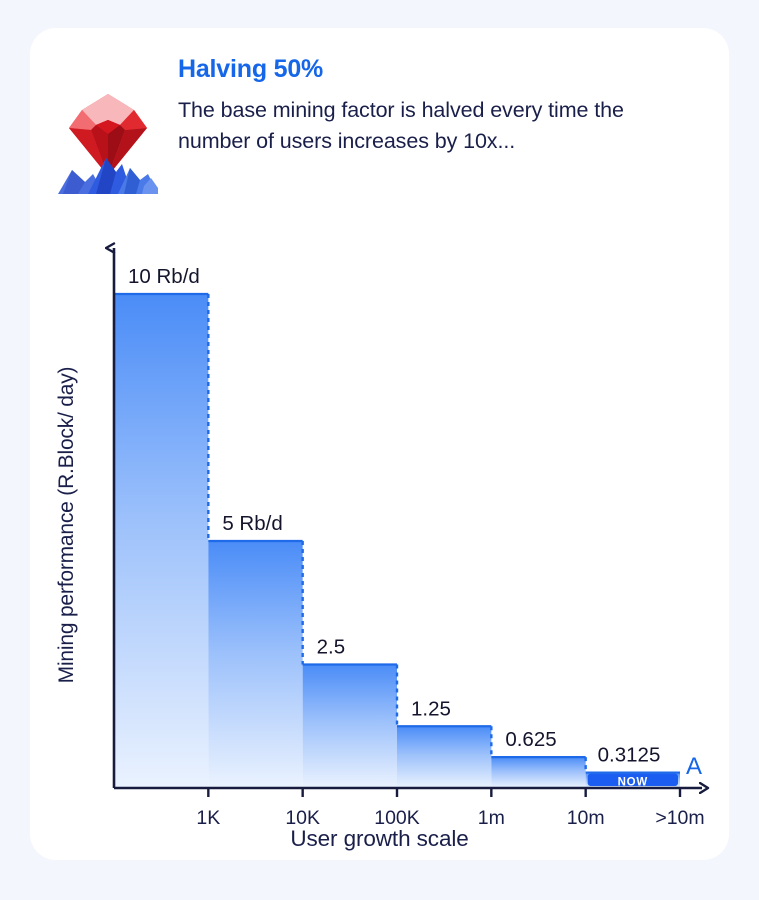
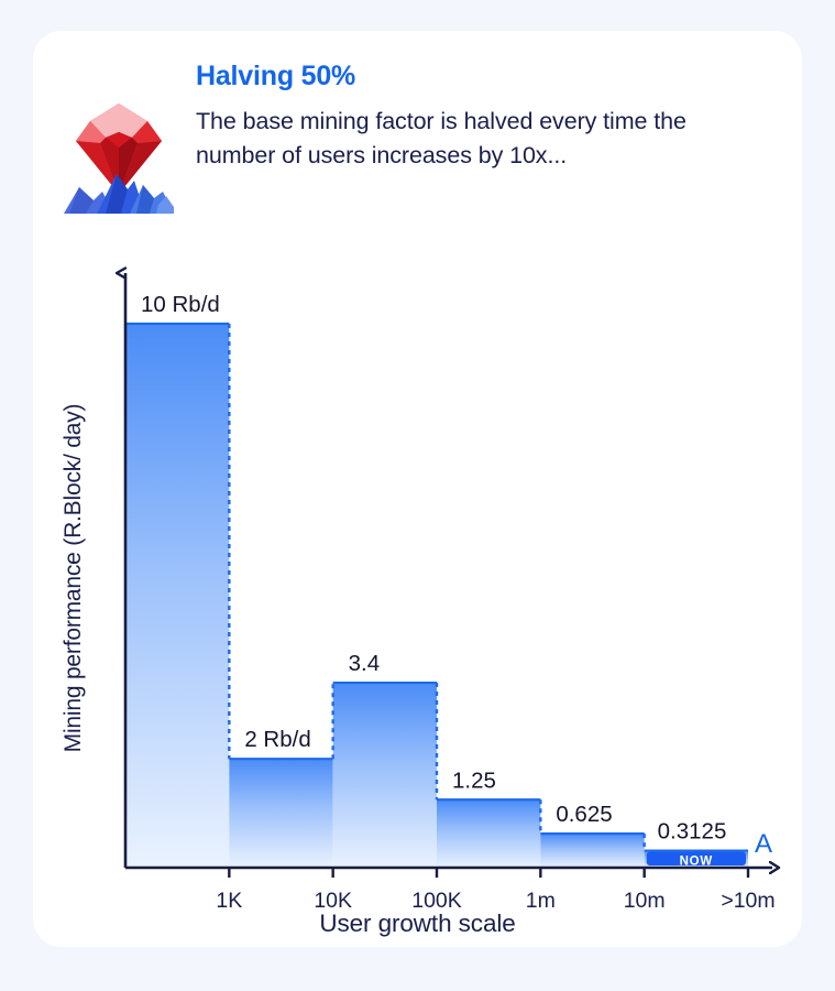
10K: 5 -> 2
100K: 2.5 -> 3.4
